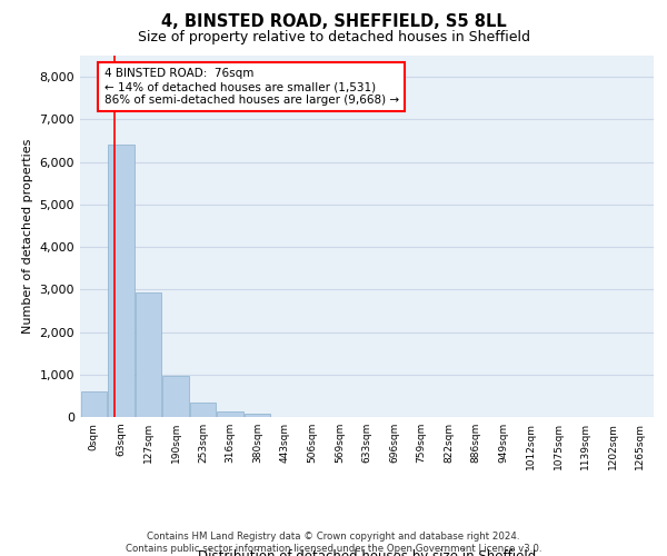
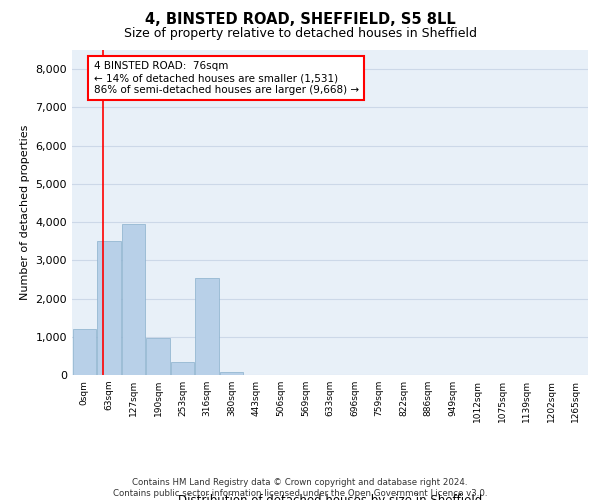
0sqm: 600 -> 1,200
63sqm: 6,400 -> 3,500
127sqm: 2,920 -> 3,950
316sqm: 140 -> 2,550
